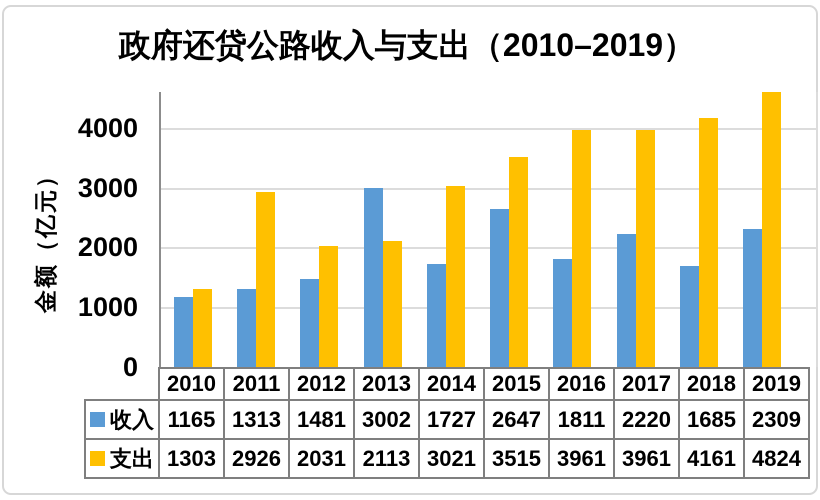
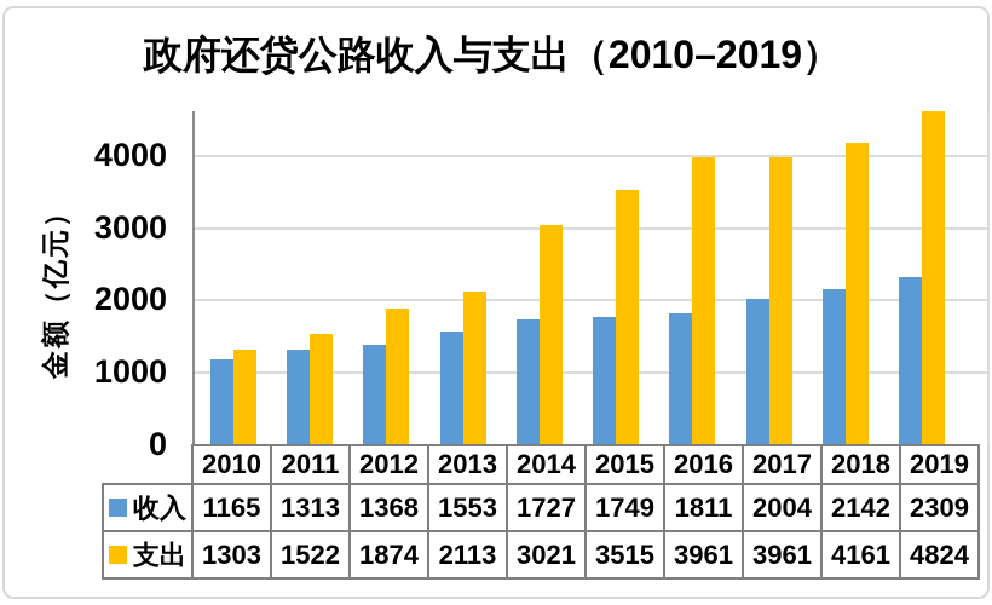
支出/2011: 2926 -> 1522
收入/2012: 1481 -> 1368
支出/2012: 2031 -> 1874
收入/2013: 3002 -> 1553
收入/2015: 2647 -> 1749
收入/2017: 2220 -> 2004
收入/2018: 1685 -> 2142
